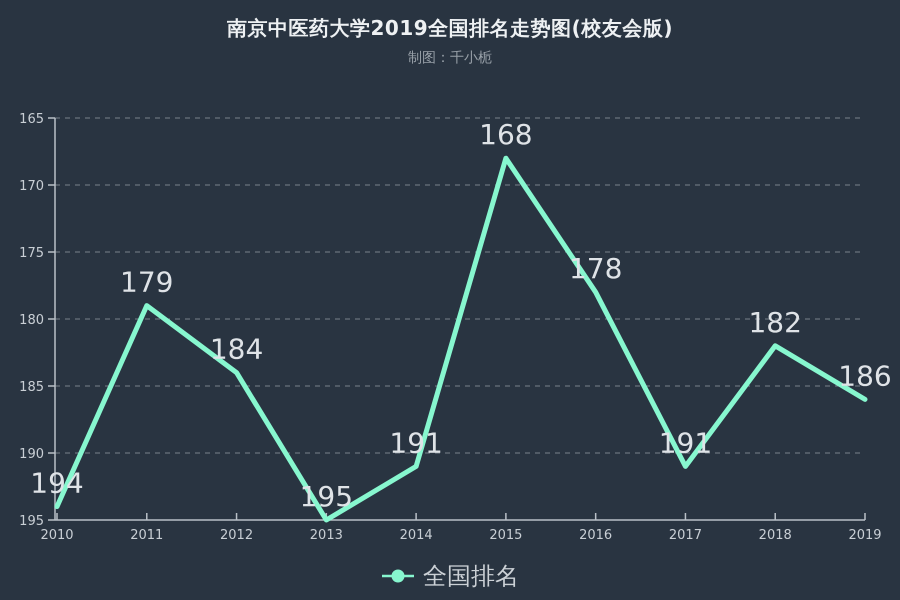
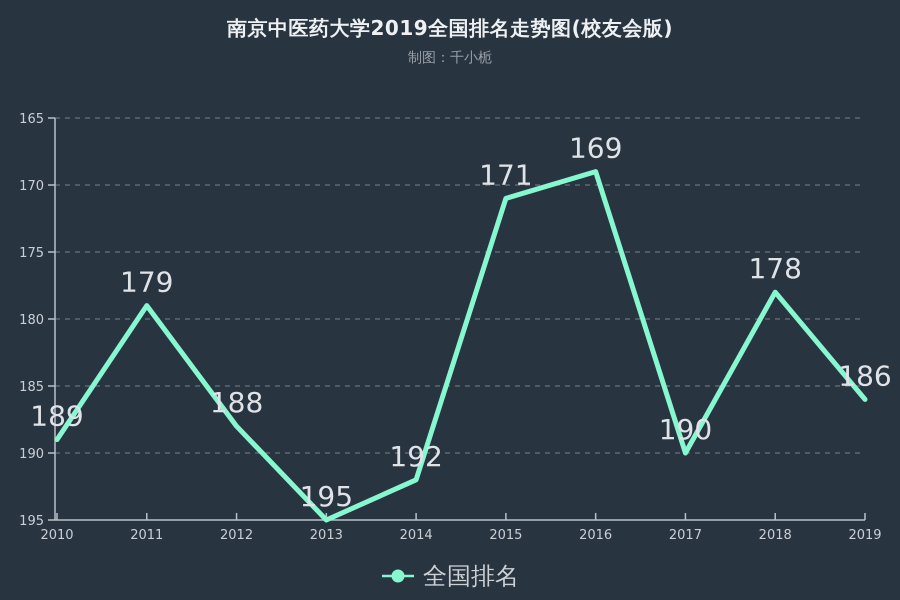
2010: 194 -> 189
2012: 184 -> 188
2014: 191 -> 192
2015: 168 -> 171
2016: 178 -> 169
2017: 191 -> 190
2018: 182 -> 178
